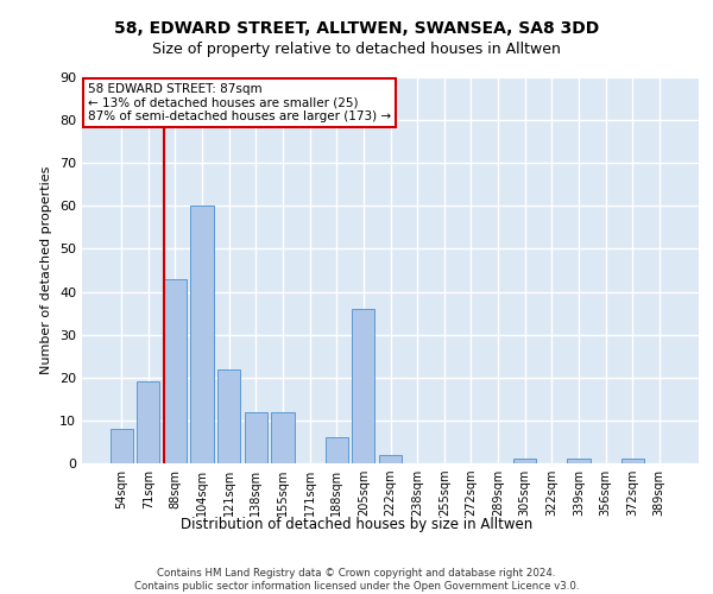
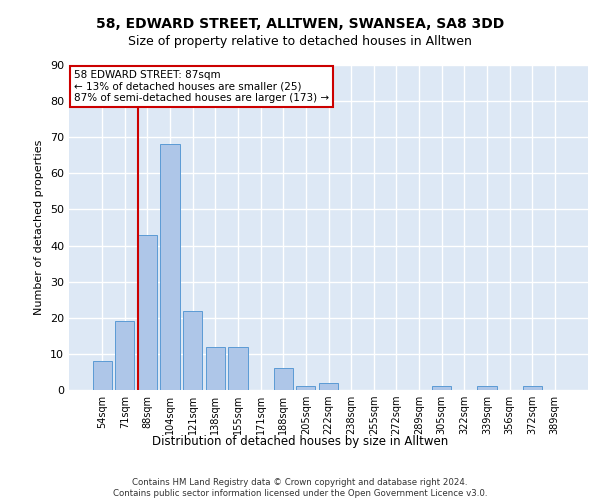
104sqm: 60 -> 68
205sqm: 36 -> 1
